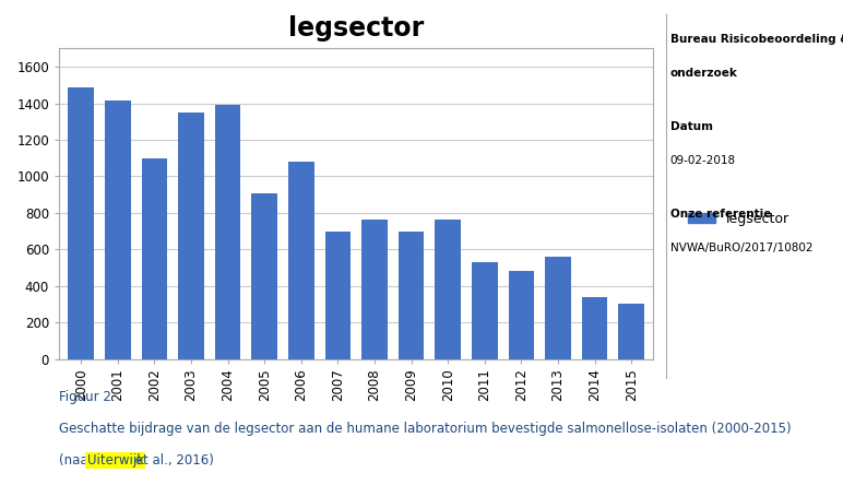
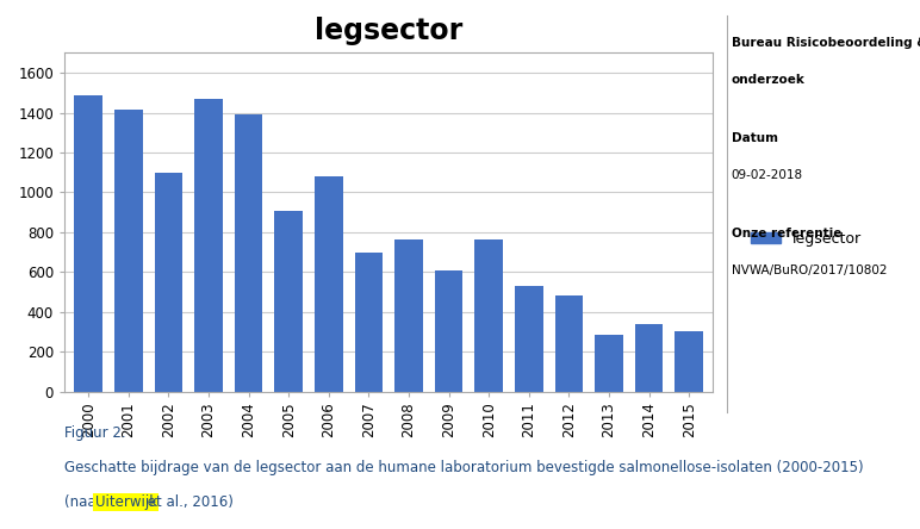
2003: 1350 -> 1470
2009: 700 -> 600
2013: 560 -> 280
